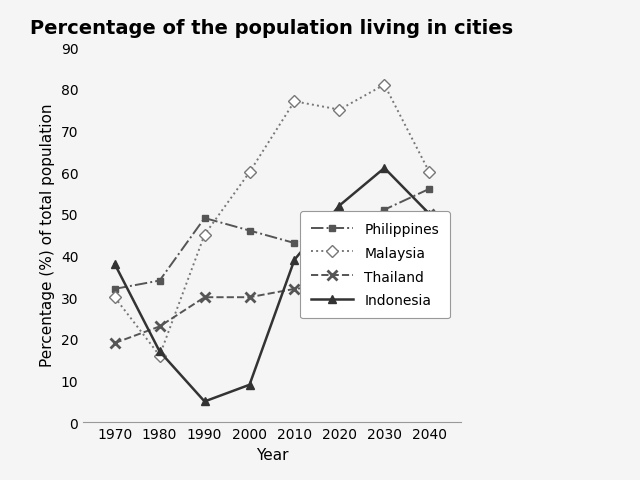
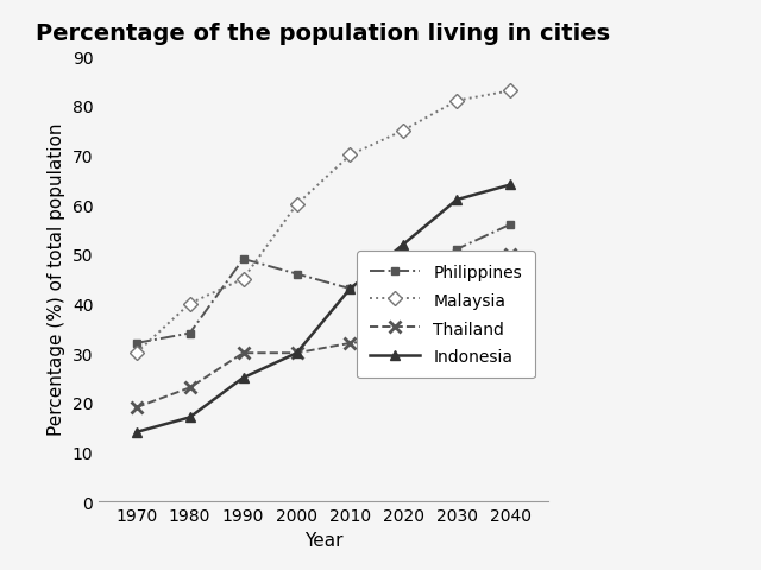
Indonesia/1970: 38 -> 14
Malaysia/1980: 16 -> 40
Indonesia/1990: 5 -> 25
Indonesia/2000: 9 -> 30
Malaysia/2010: 77 -> 70
Indonesia/2010: 39 -> 43
Malaysia/2040: 60 -> 83
Indonesia/2040: 50 -> 64
